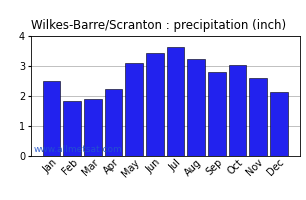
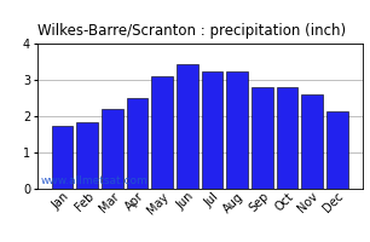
Jan: 2.50 -> 1.75
Mar: 1.90 -> 2.20
Apr: 2.25 -> 2.50
Jul: 3.65 -> 3.25
Oct: 3.05 -> 2.80
